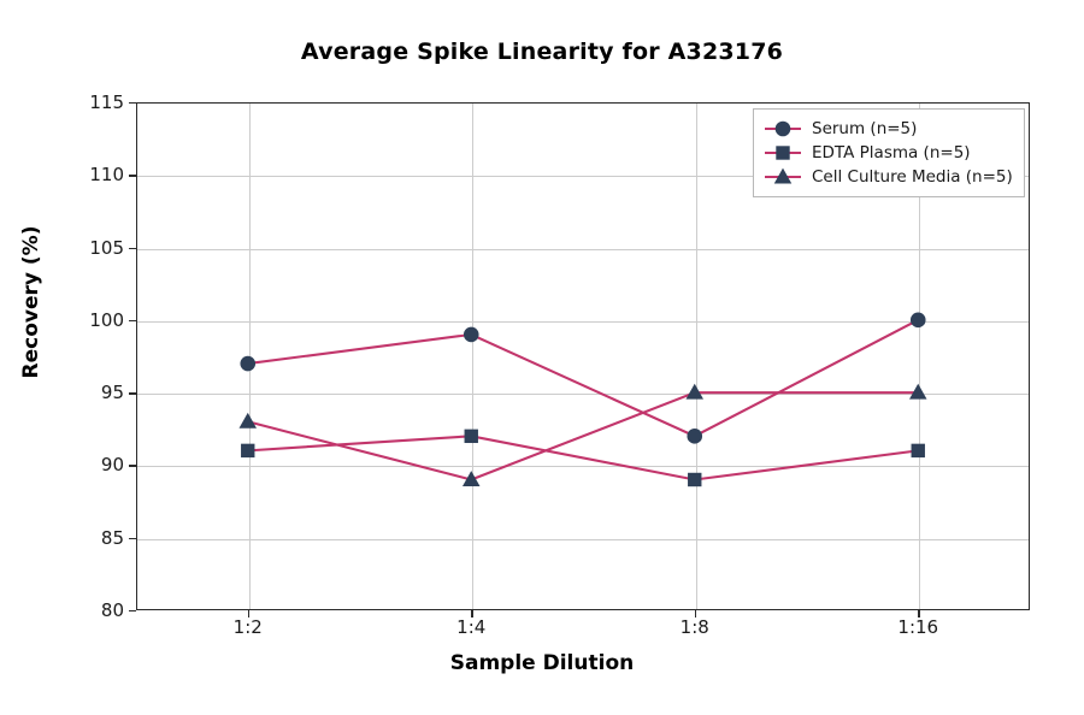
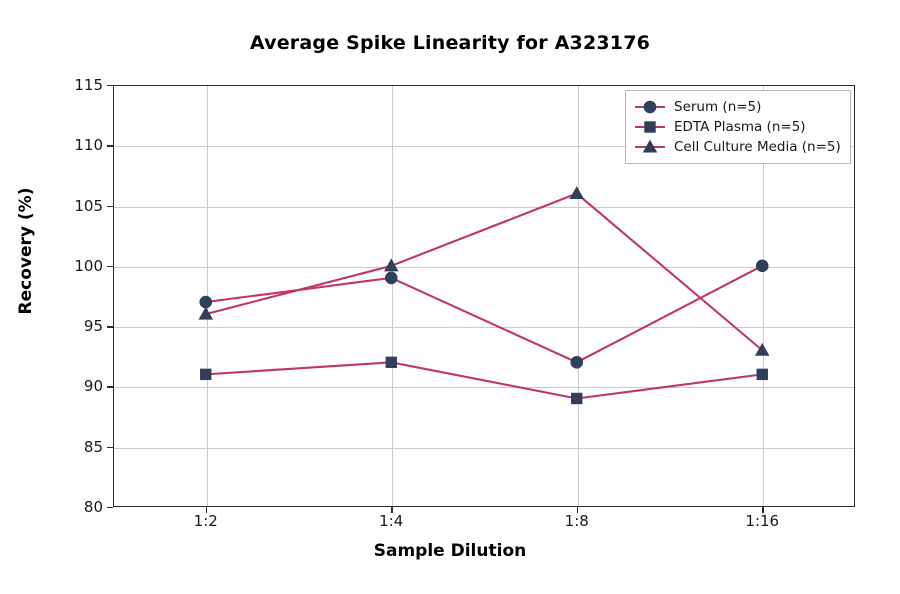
Cell Culture Media (n=5)/1:2: 93 -> 96
Cell Culture Media (n=5)/1:4: 89 -> 100
Cell Culture Media (n=5)/1:8: 95 -> 106
Cell Culture Media (n=5)/1:16: 95 -> 93
